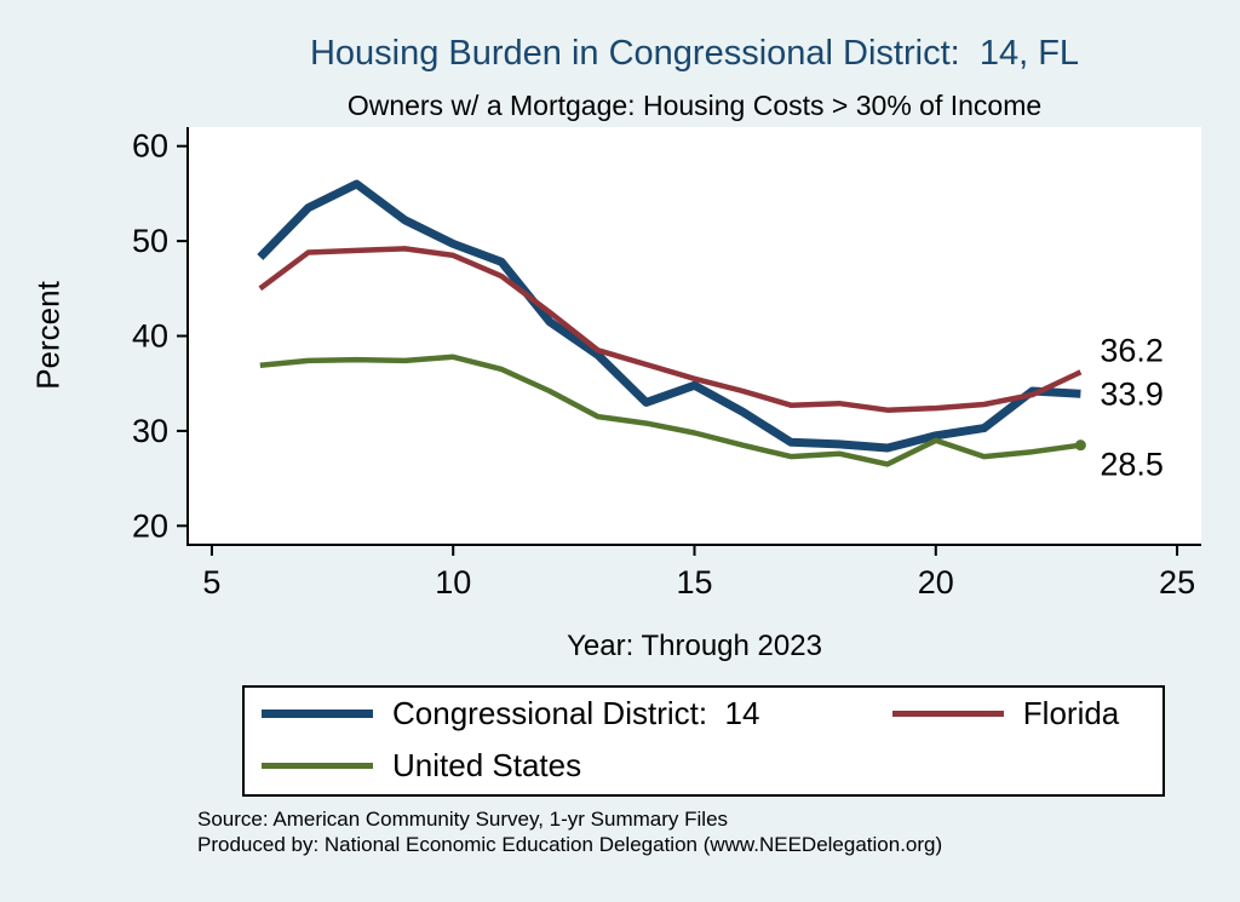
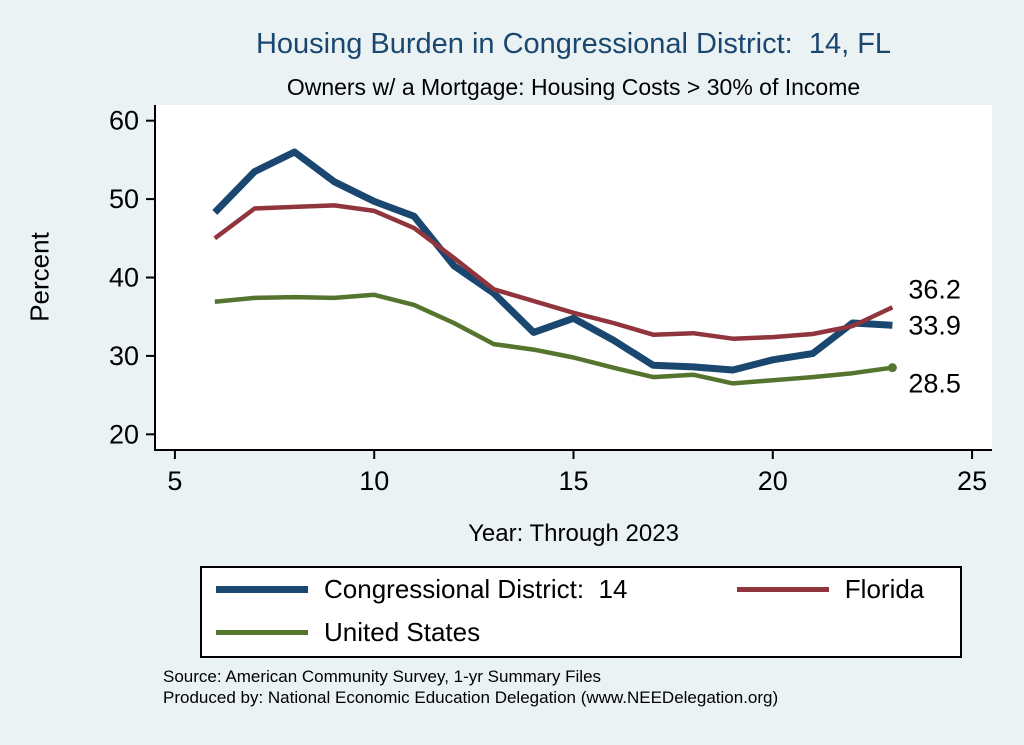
United States/20: 29 -> 27
